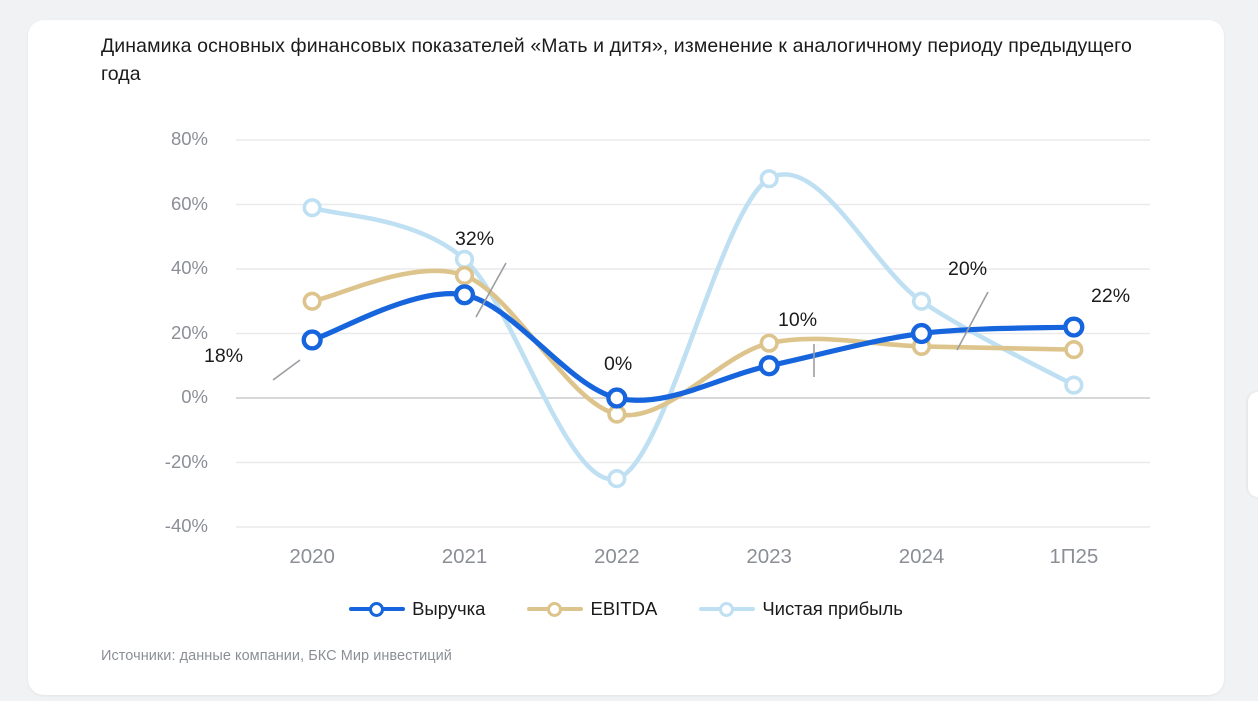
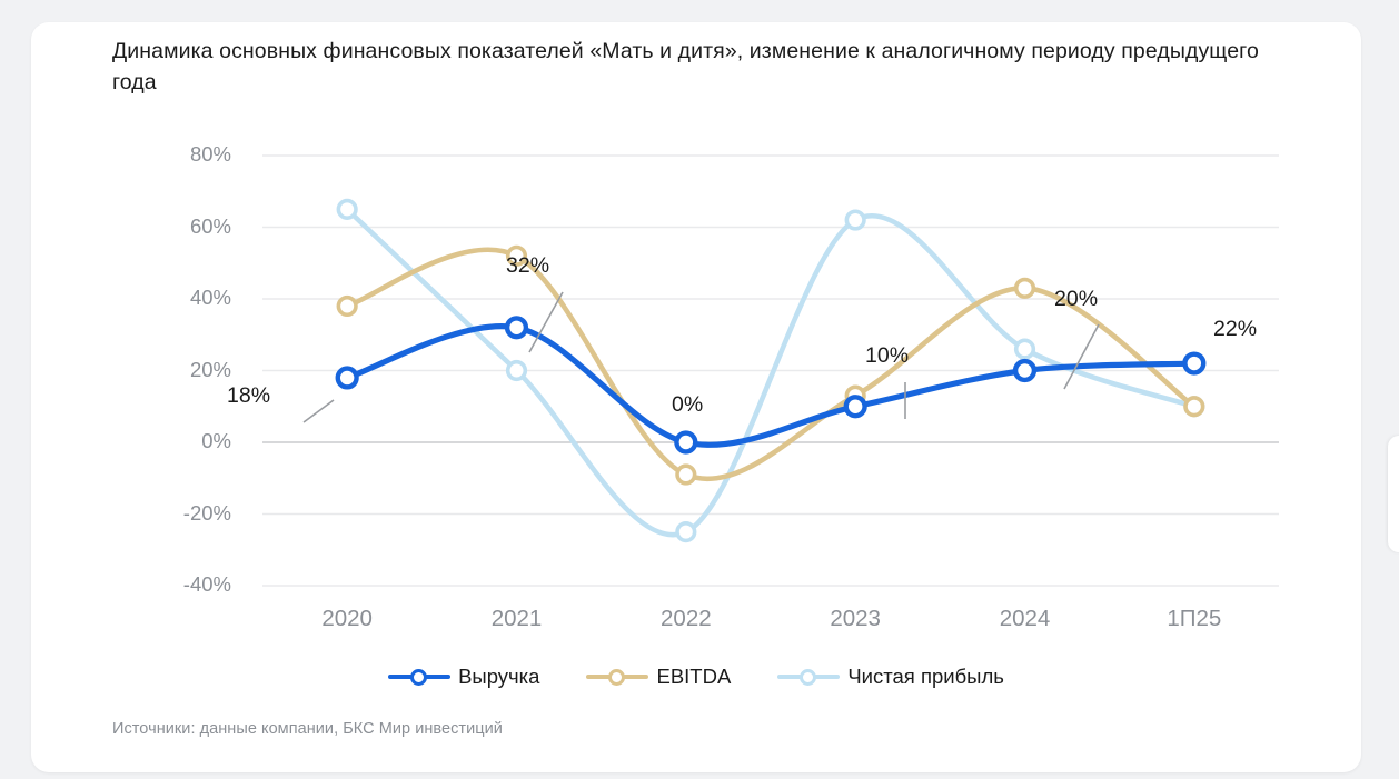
EBITDA/2020: 30% -> 38%
Чистая прибыль/2020: 59% -> 65%
EBITDA/2021: 38% -> 52%
Чистая прибыль/2021: 43% -> 20%
EBITDA/2022: -5% -> -9%
EBITDA/2023: 17% -> 13%
Чистая прибыль/2023: 68% -> 62%
EBITDA/2024: 16% -> 43%
Чистая прибыль/2024: 30% -> 26%
EBITDA/1П25: 15% -> 10%
Чистая прибыль/1П25: 4% -> 10%
